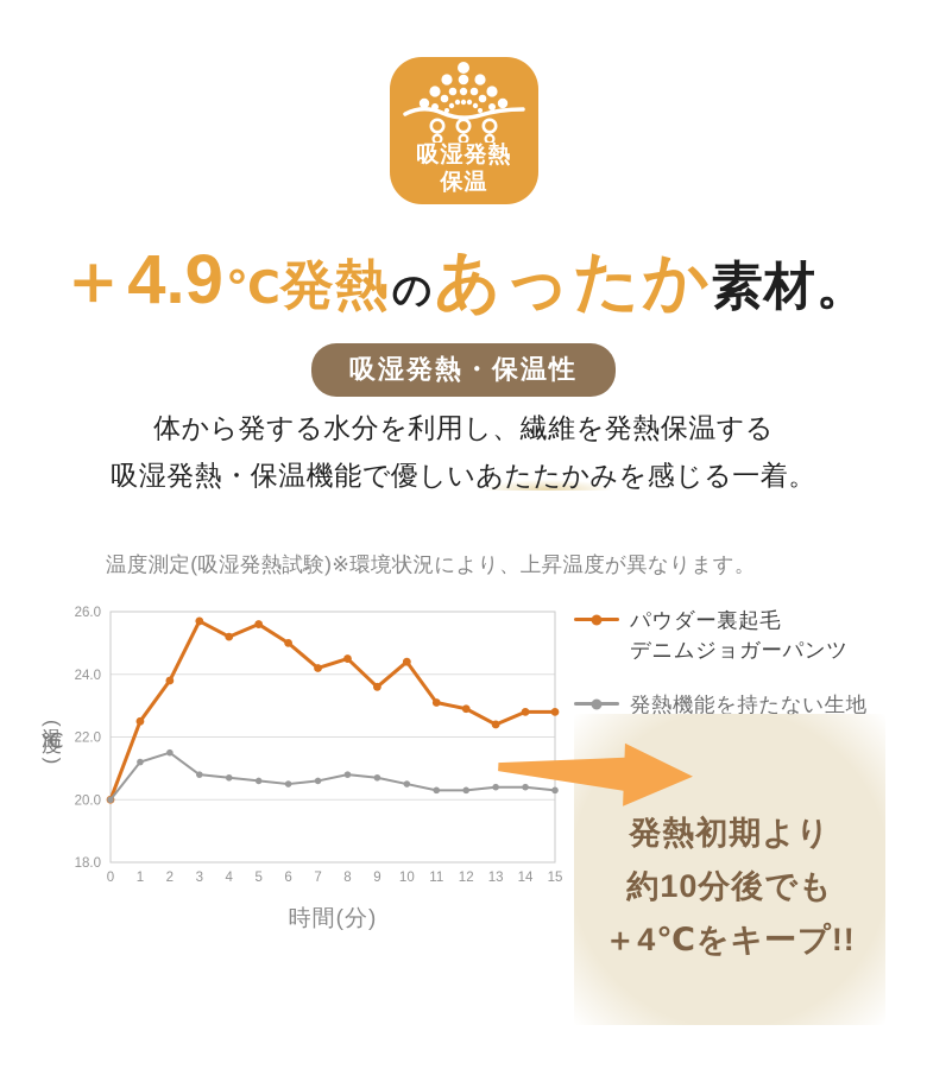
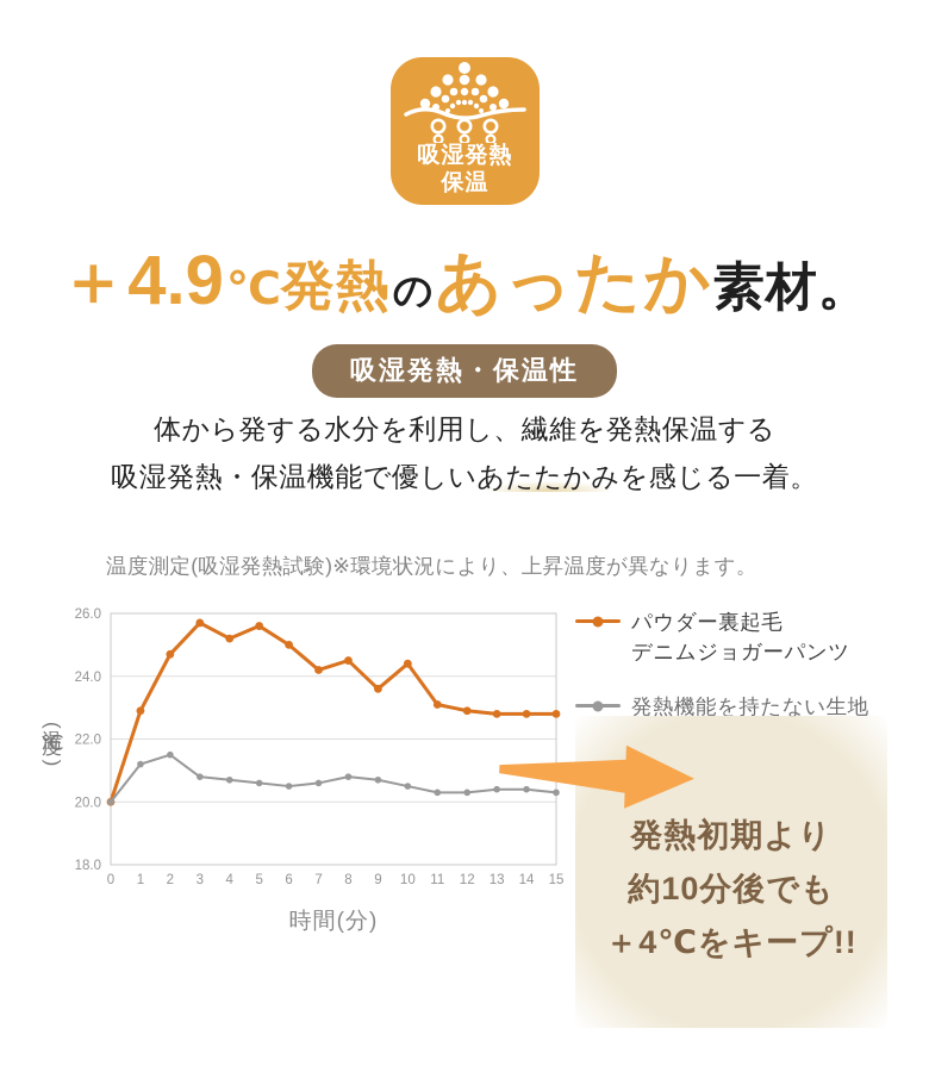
パウダー裏起毛デニムジョガーパンツ/1: 22.5 -> 22.9
パウダー裏起毛デニムジョガーパンツ/2: 23.8 -> 24.7
パウダー裏起毛デニムジョガーパンツ/13: 22.4 -> 22.8
